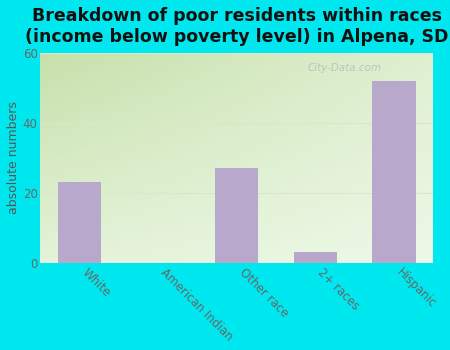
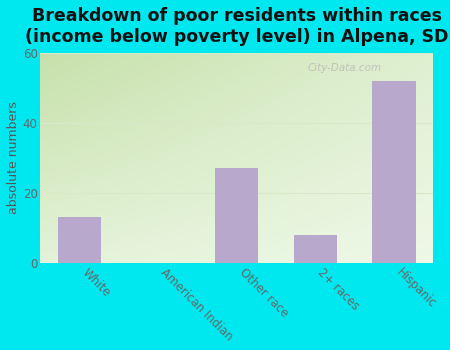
White: 23 -> 13
2+ races: 3 -> 8
